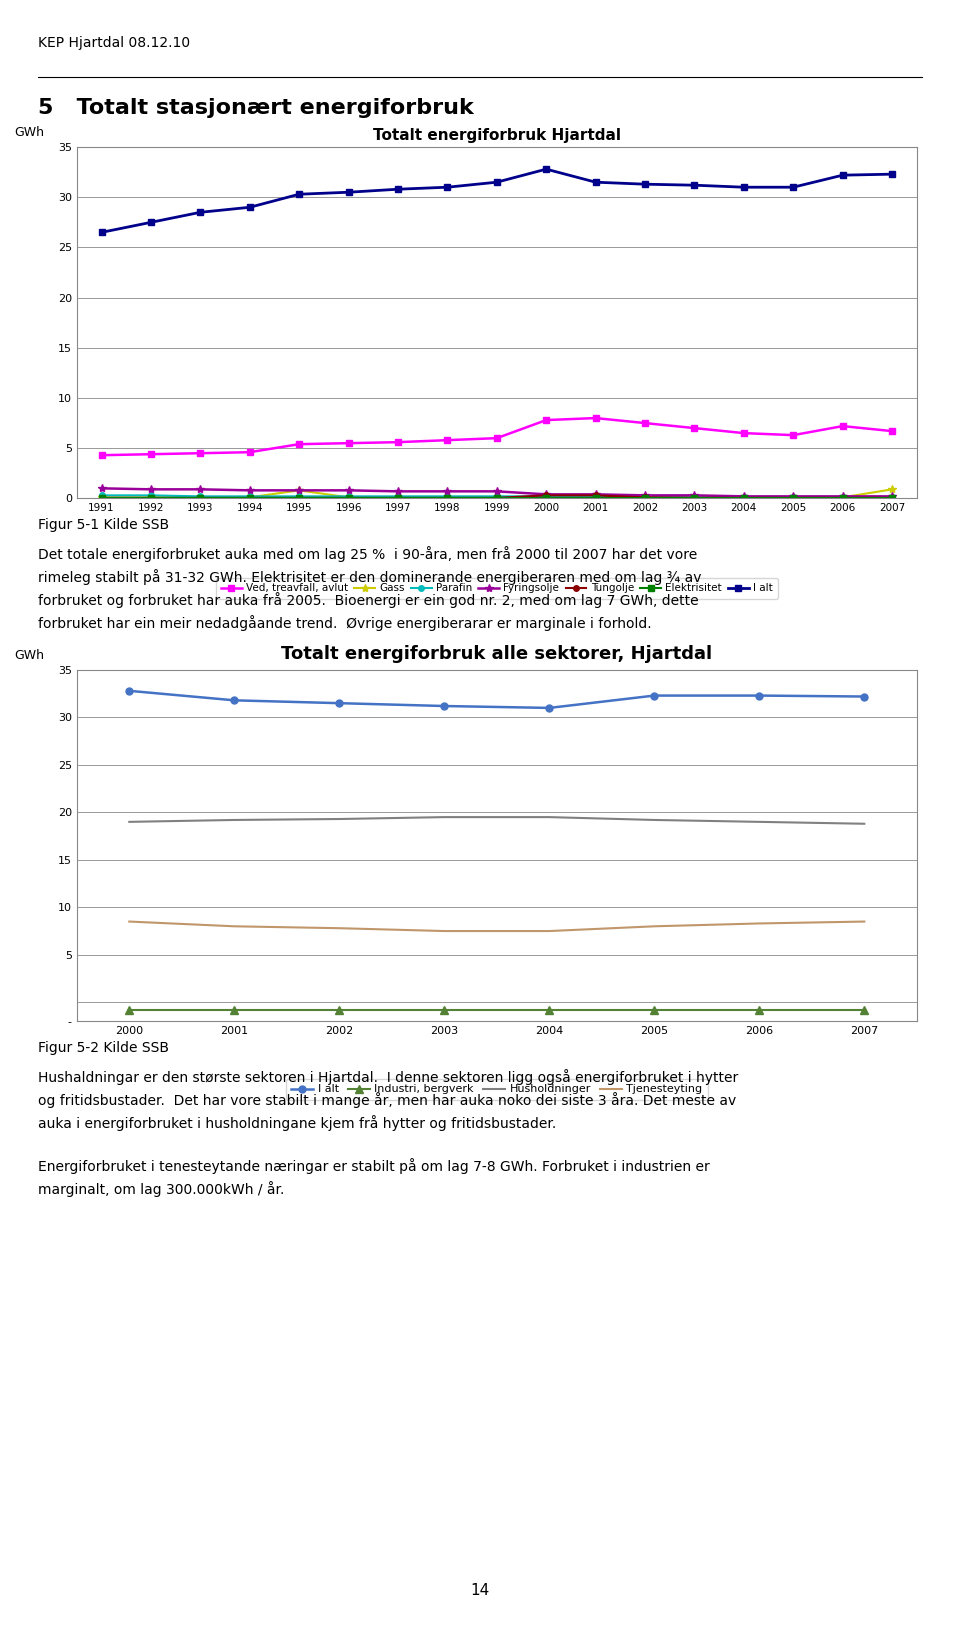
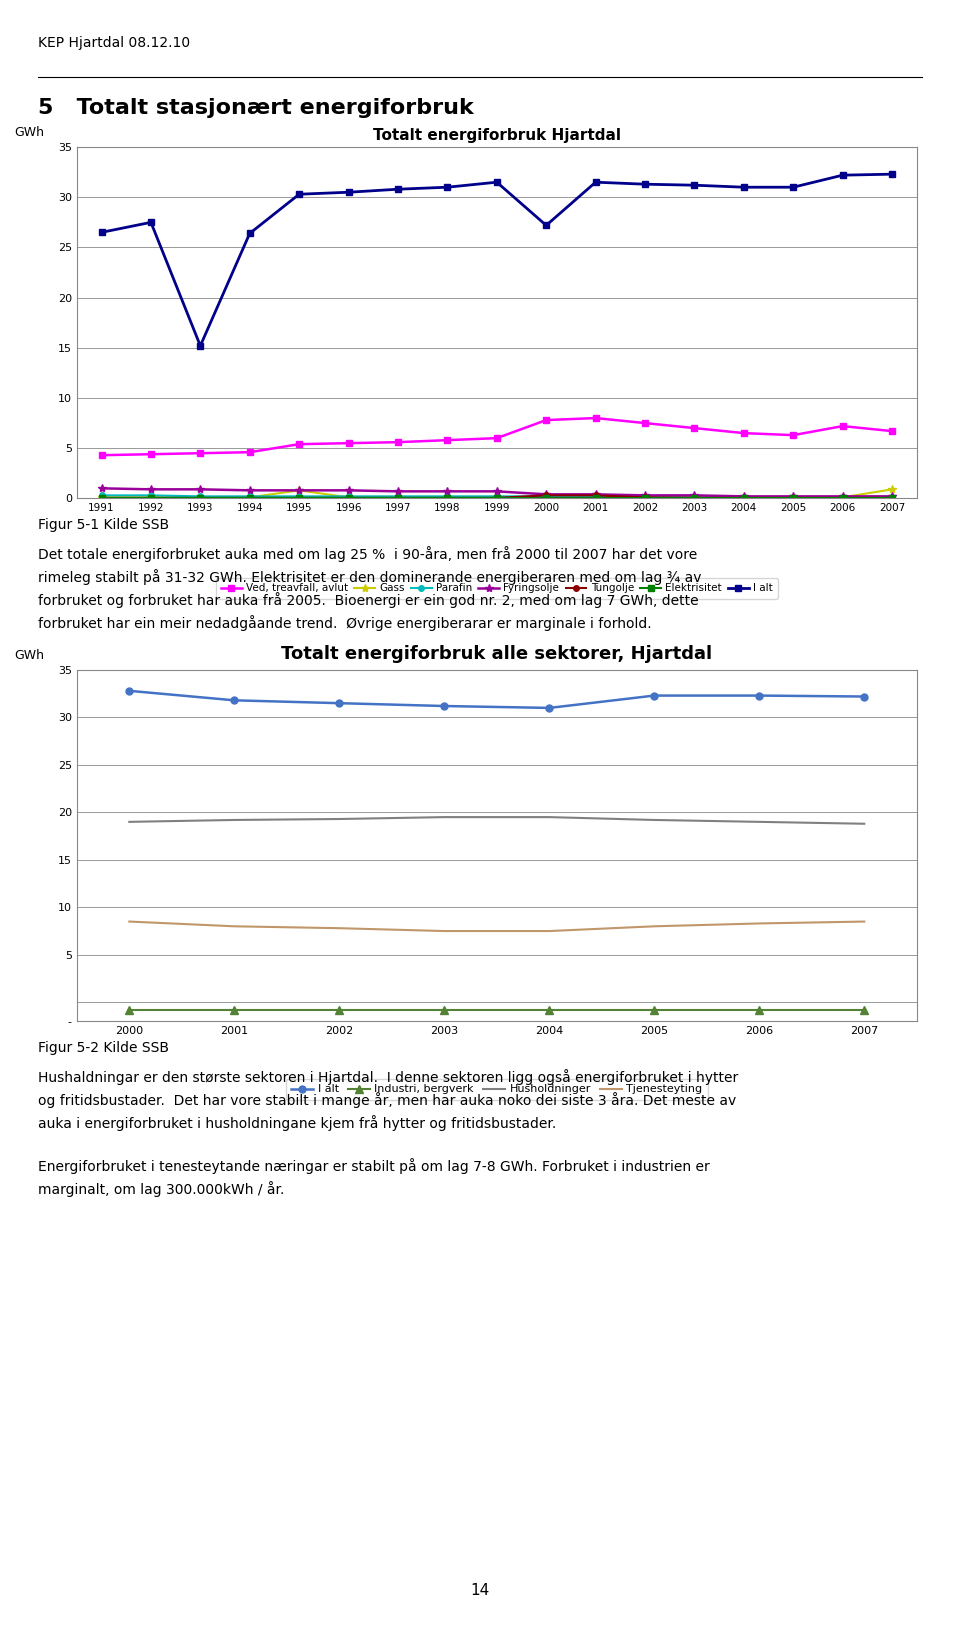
Totalt energiforbruk Hjartdal/I alt/1993: 28.5 -> 15.2
Totalt energiforbruk Hjartdal/I alt/1994: 29.0 -> 26.4
Totalt energiforbruk Hjartdal/I alt/2000: 32.8 -> 27.2
